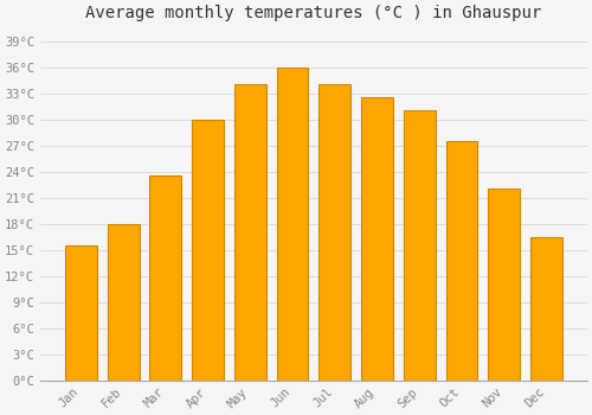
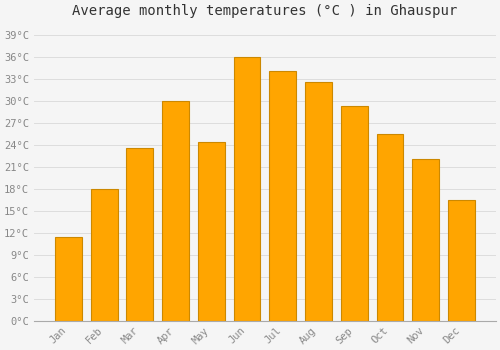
Jan: 15.5°C -> 11.4°C
May: 34.0°C -> 24.4°C
Sep: 31.0°C -> 29.2°C
Oct: 27.5°C -> 25.4°C
